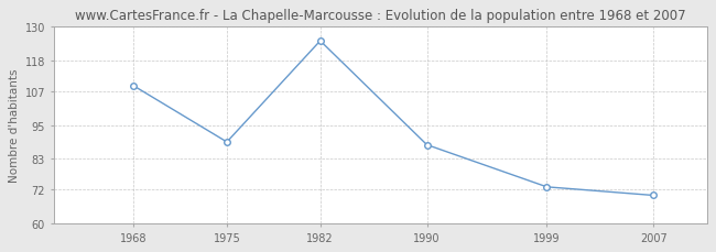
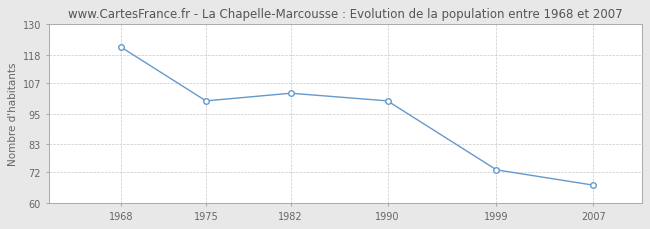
1968: 109 -> 121
1975: 89 -> 100
1982: 125 -> 103
1990: 88 -> 100
2007: 70 -> 67
